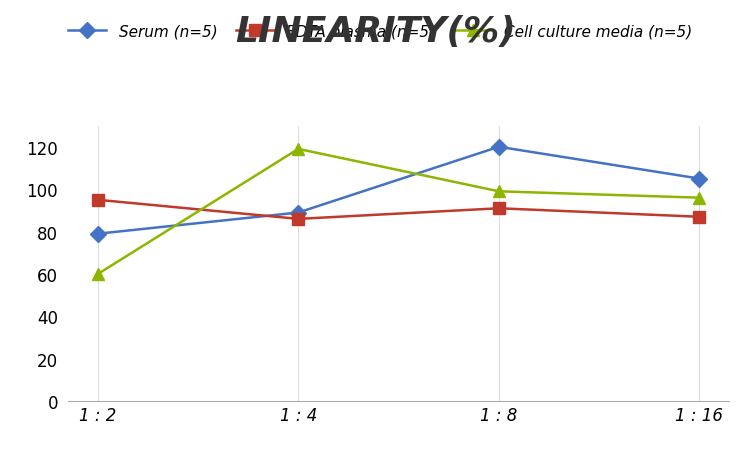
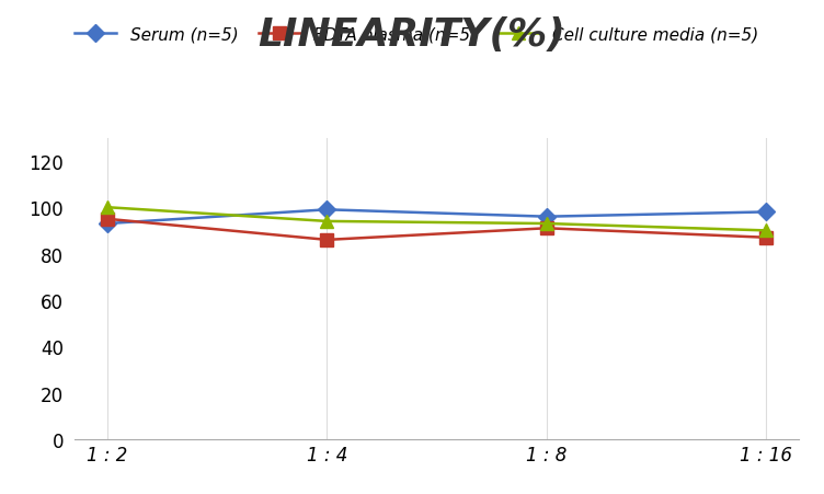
Serum (n=5)/1 : 2: 79 -> 93
Cell culture media (n=5)/1 : 2: 60 -> 100
Serum (n=5)/1 : 4: 89 -> 99
Cell culture media (n=5)/1 : 4: 119 -> 94
Serum (n=5)/1 : 8: 120 -> 96
Cell culture media (n=5)/1 : 8: 99 -> 93
Serum (n=5)/1 : 16: 105 -> 98
Cell culture media (n=5)/1 : 16: 96 -> 90
